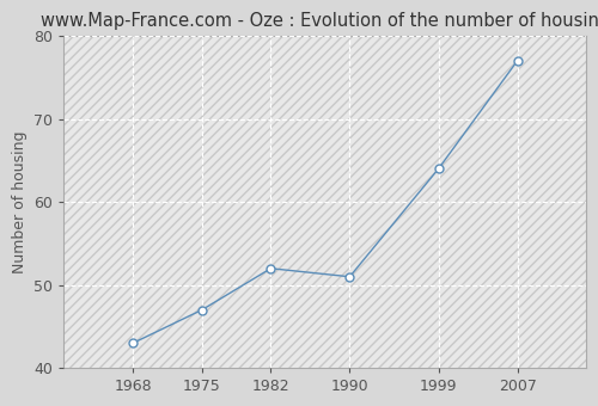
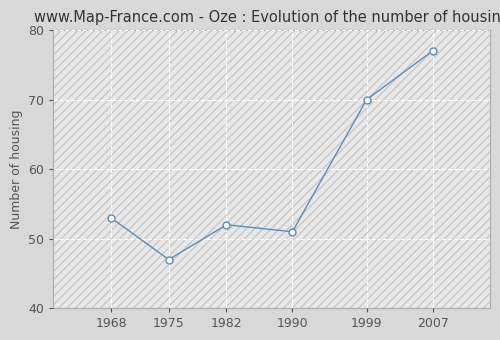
1968: 43 -> 53
1999: 64 -> 70
